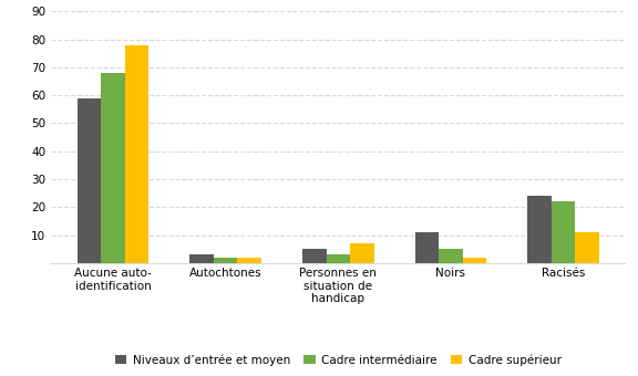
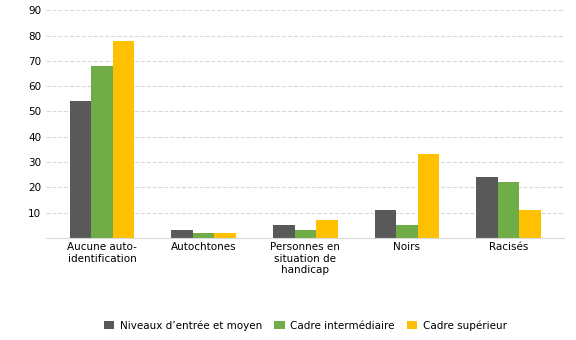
Niveaux d’entrée et moyen/Aucune auto- identification: 59 -> 54
Cadre supérieur/Noirs: 2 -> 33
